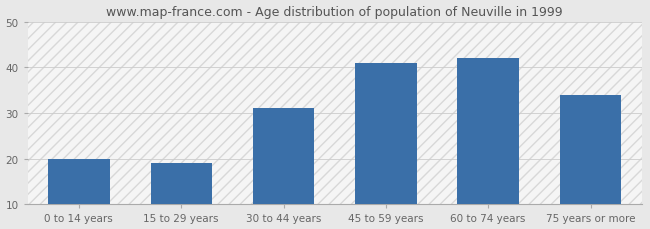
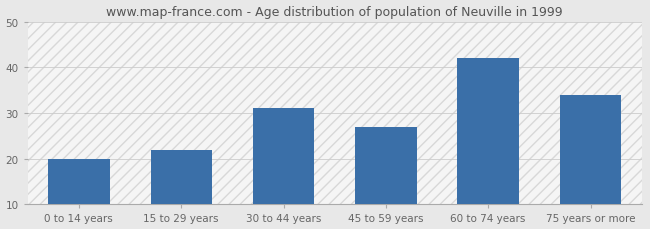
15 to 29 years: 19 -> 22
45 to 59 years: 41 -> 27
